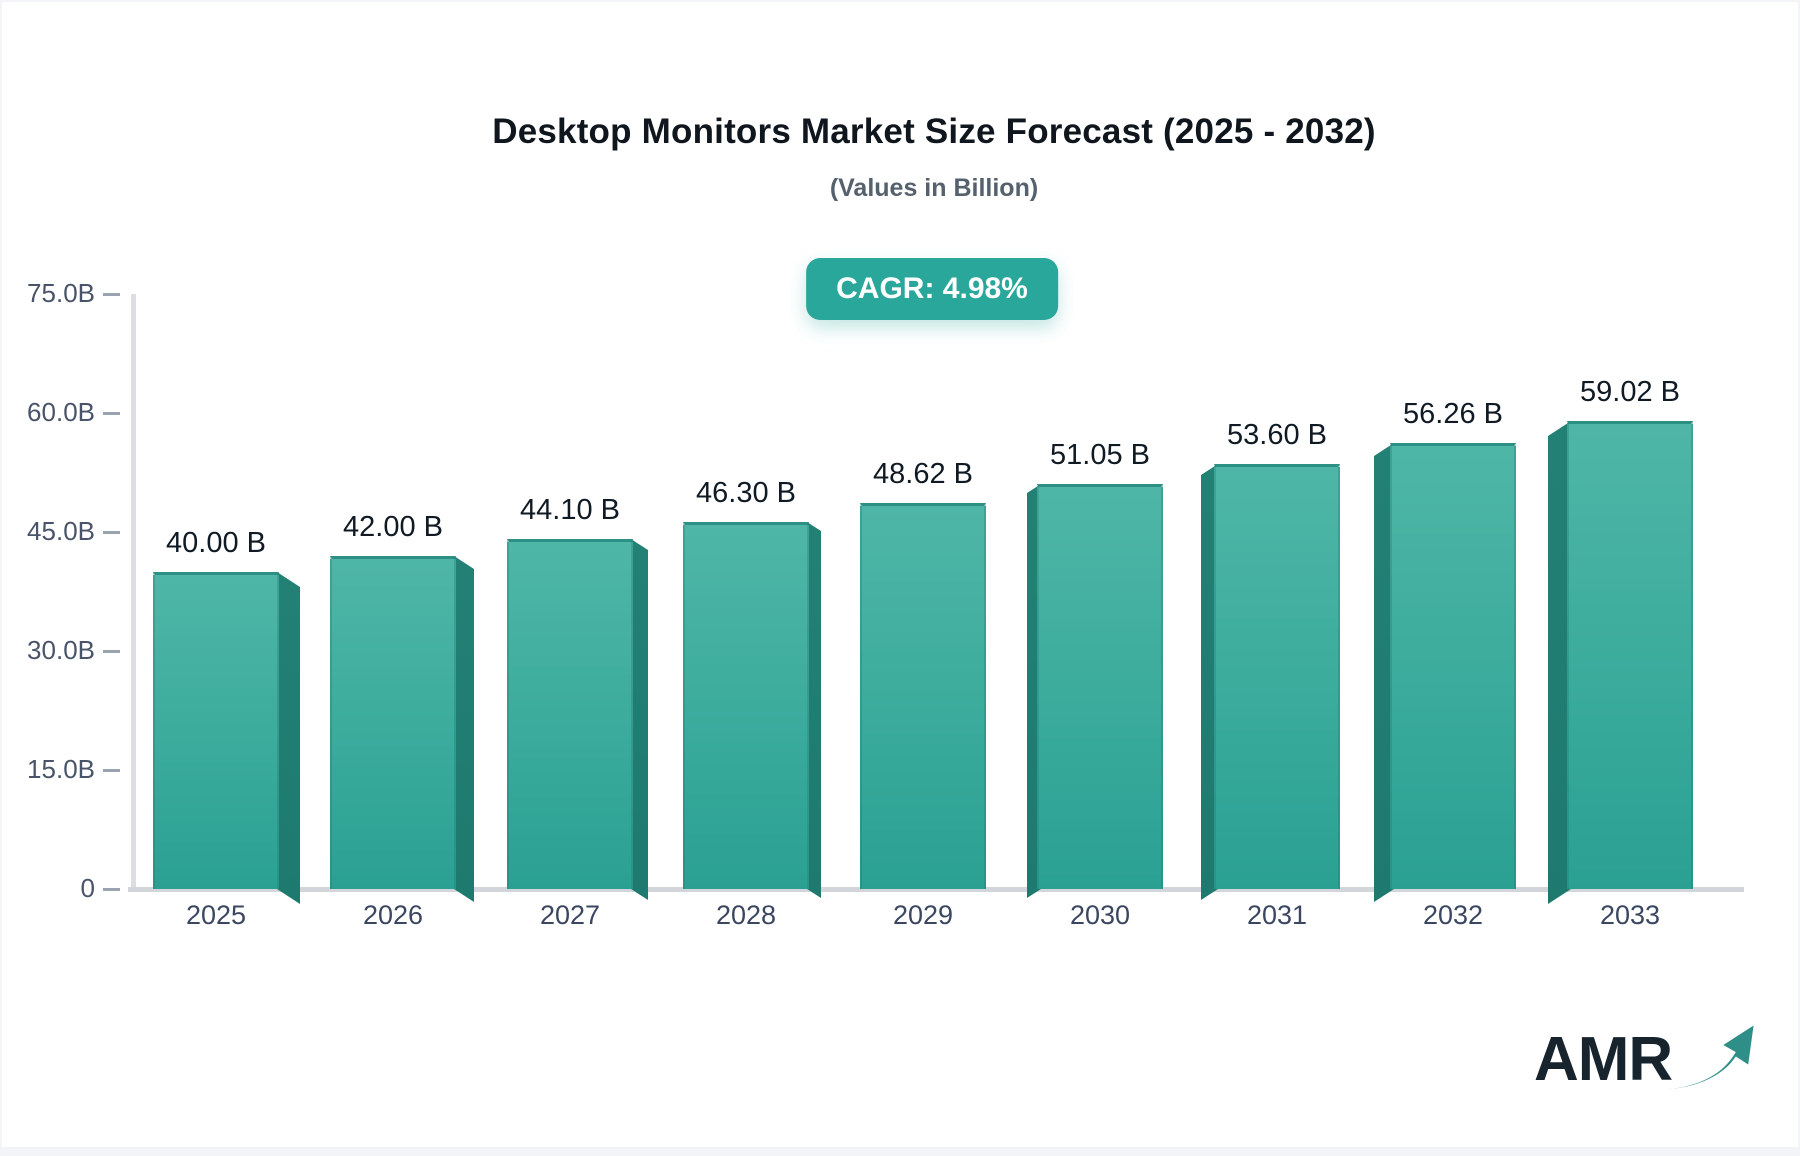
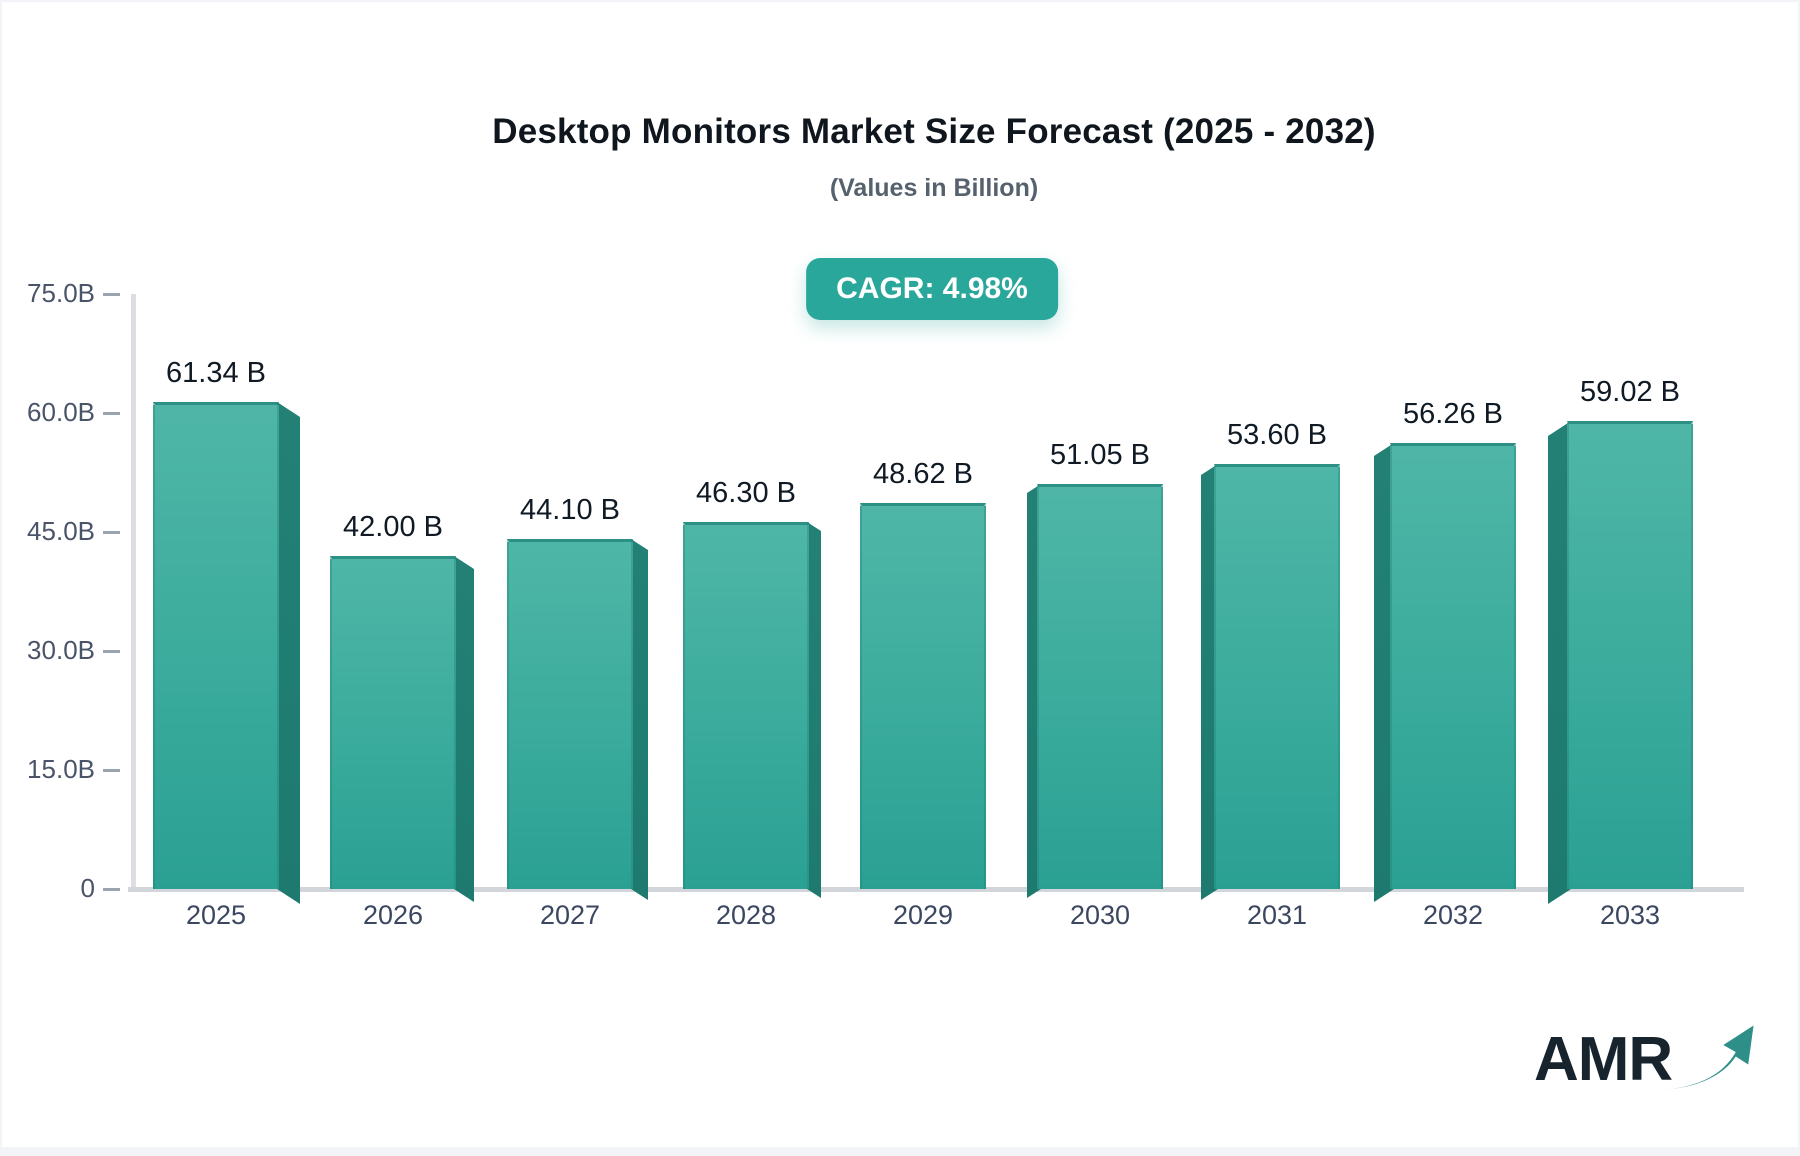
2025: 40.00 -> 61.34
